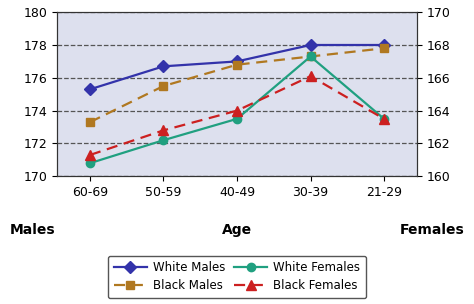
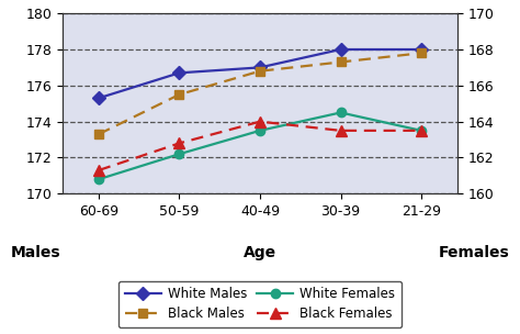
White Females/30-39: 167.3 -> 164.5
Black Females/30-39: 166.1 -> 163.5
